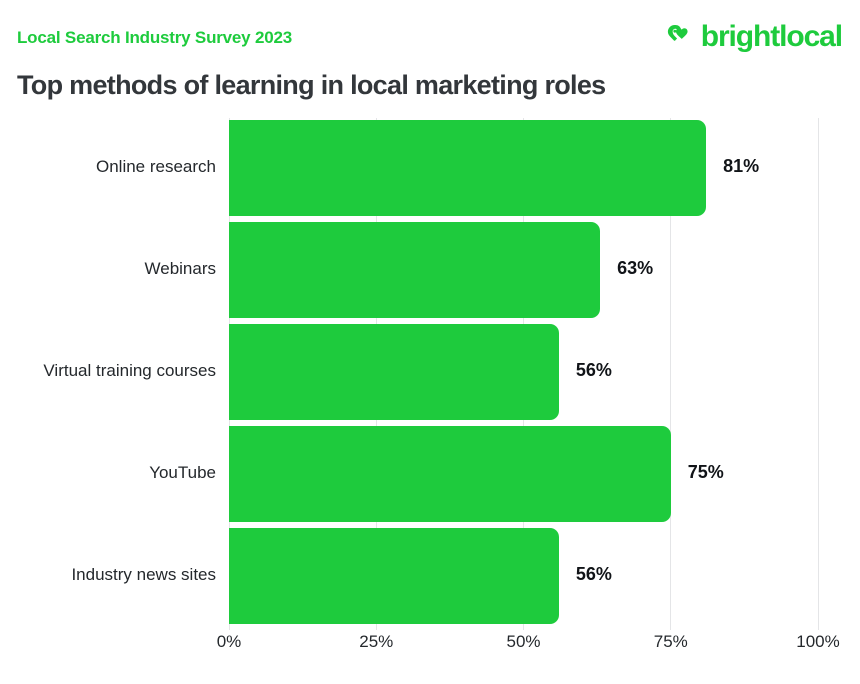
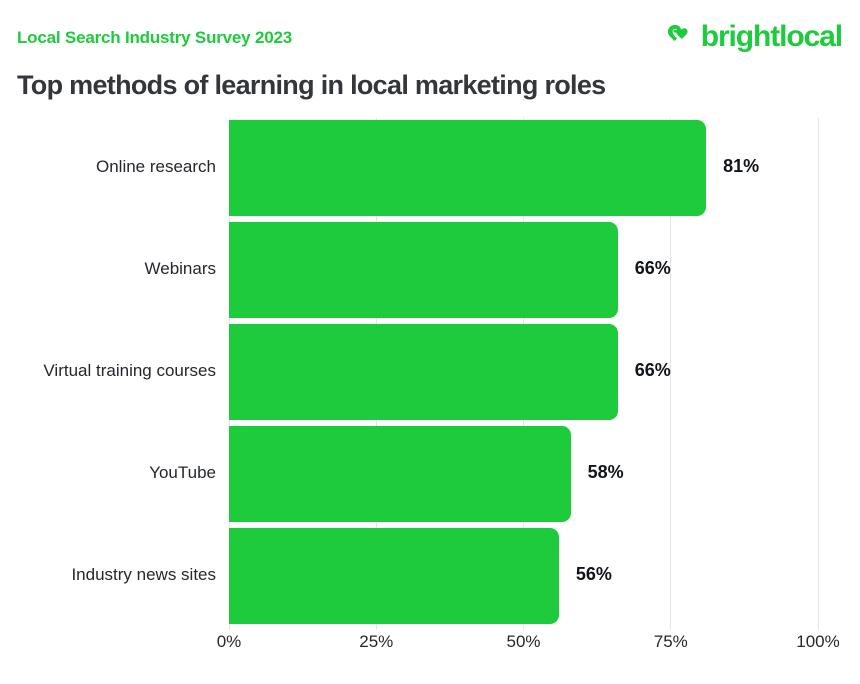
Webinars: 63% -> 66%
Virtual training courses: 56% -> 66%
YouTube: 75% -> 58%
